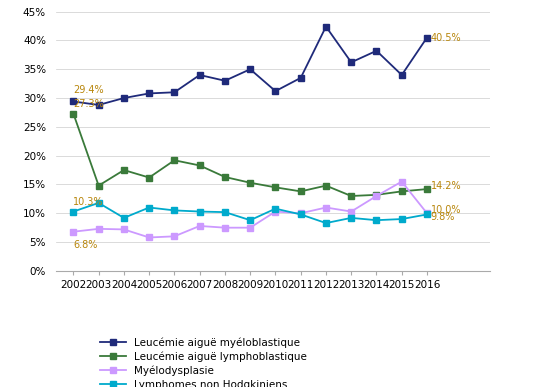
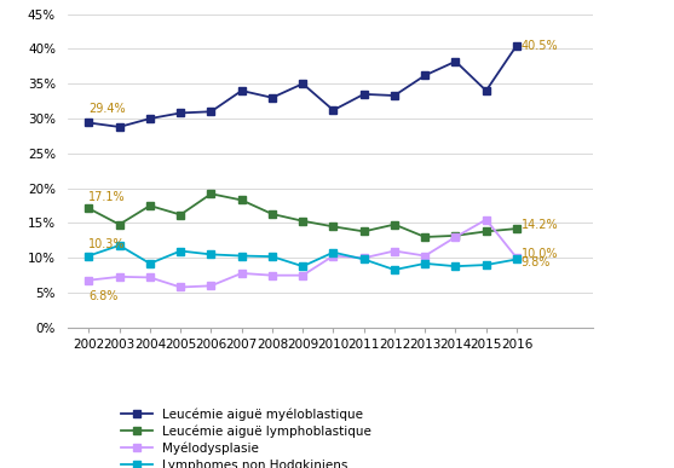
Leucémie aiguë lymphoblastique/2002: 27.3% -> 17.1%
Leucémie aiguë myéloblastique/2012: 42.4% -> 33.3%
